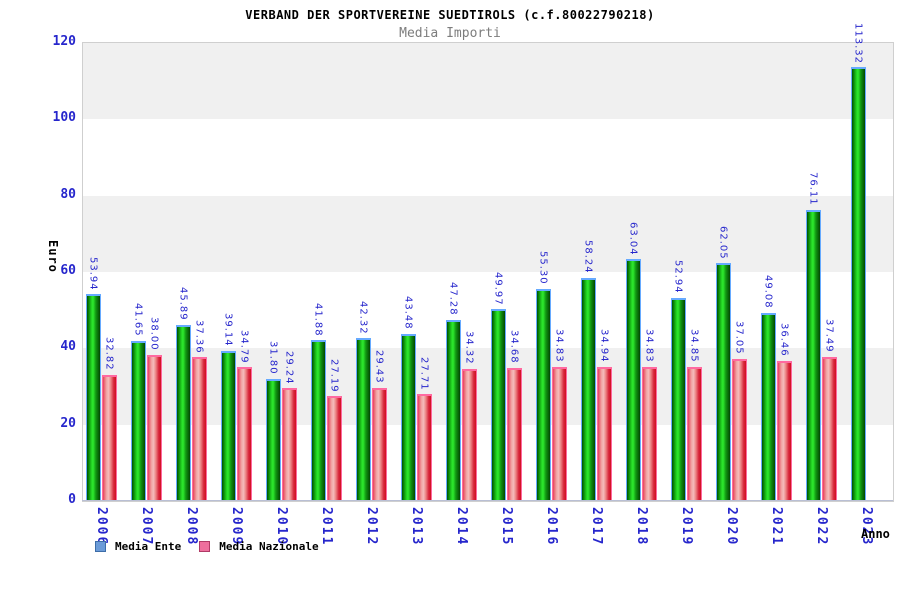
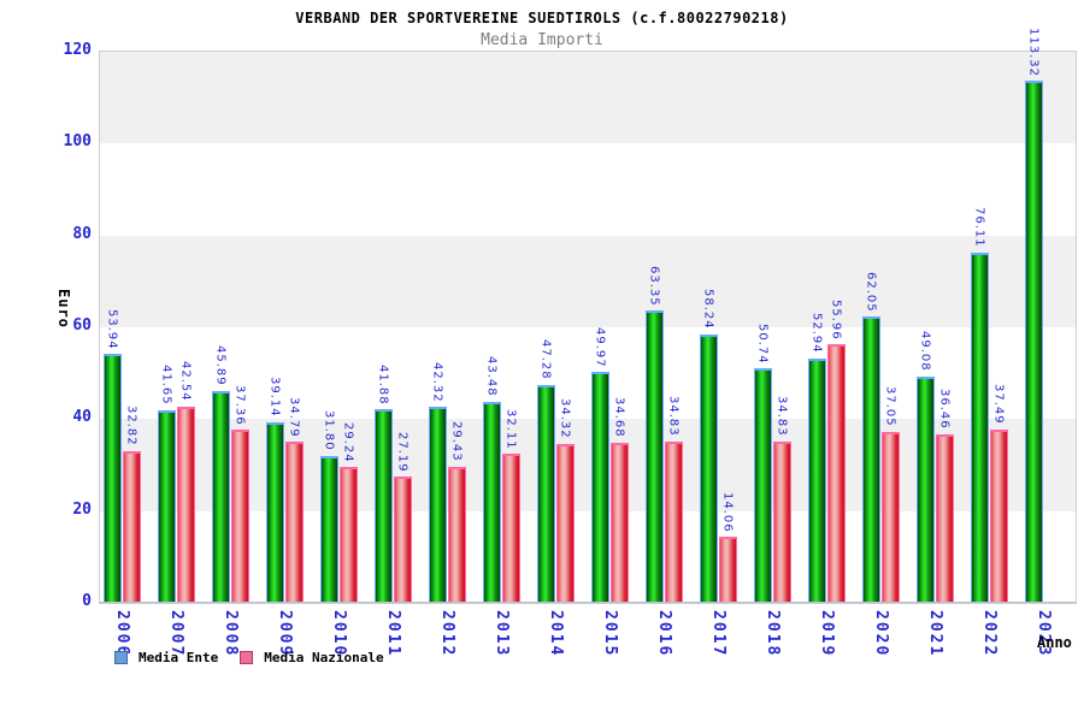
Media Nazionale/2007: 38.00 -> 42.54
Media Nazionale/2013: 27.71 -> 32.11
Media Ente/2016: 55.30 -> 63.35
Media Nazionale/2017: 34.94 -> 14.06
Media Ente/2018: 63.04 -> 50.74
Media Nazionale/2019: 34.85 -> 55.96
